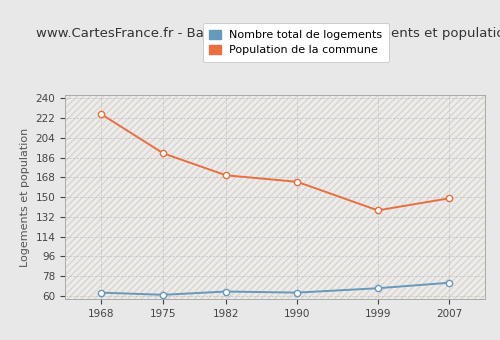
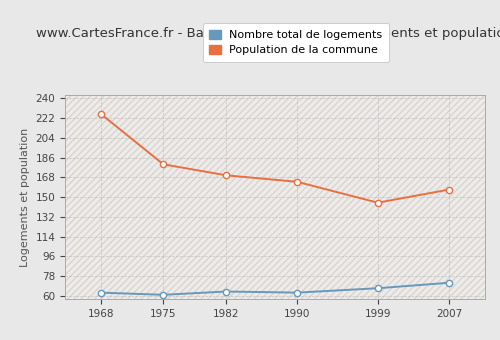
Population de la commune/1975: 190 -> 180
Population de la commune/1999: 138 -> 145
Population de la commune/2007: 149 -> 157
